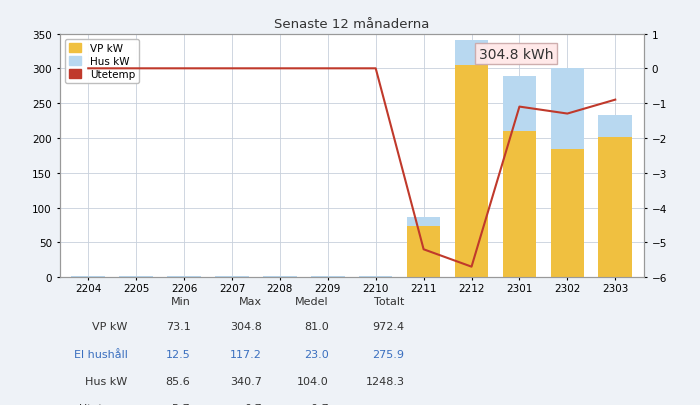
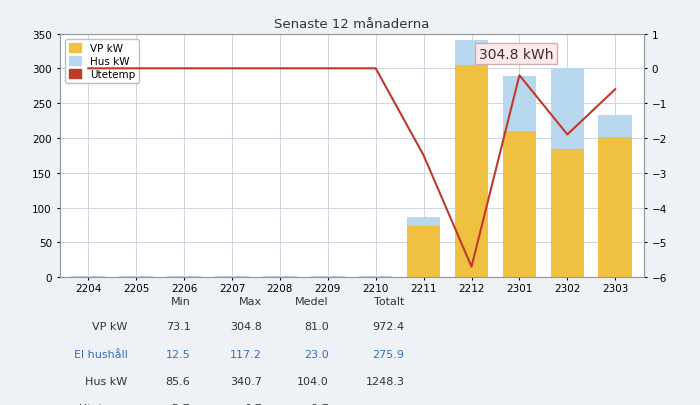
Utetemp/2211: -5.2 -> -2.5
Utetemp/2301: -1.1 -> -0.2
Utetemp/2302: -1.3 -> -1.9
Utetemp/2303: -0.9 -> -0.6
